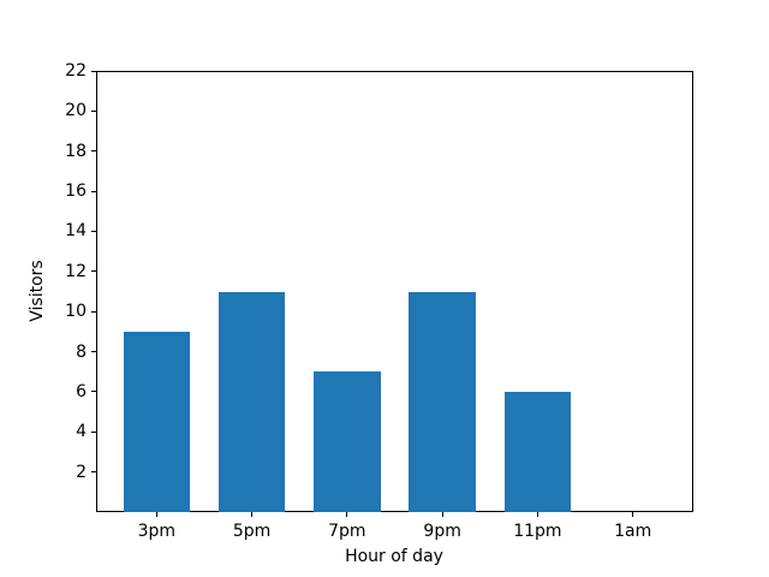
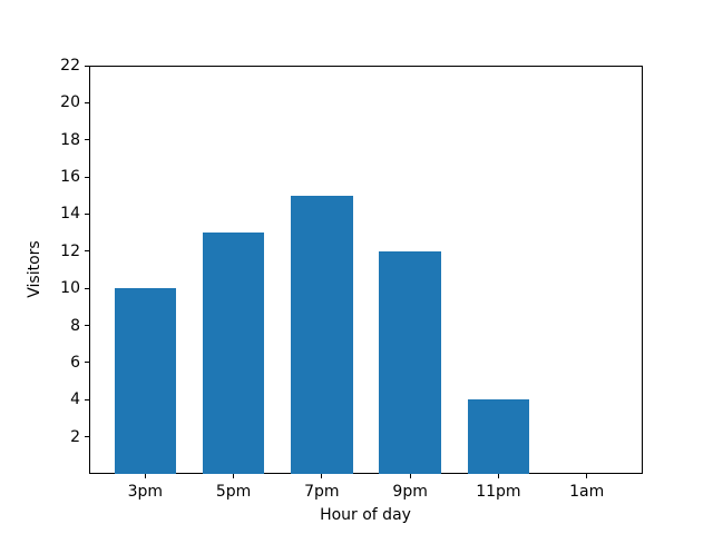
3pm: 9 -> 10
5pm: 11 -> 13
7pm: 7 -> 15
9pm: 11 -> 12
11pm: 6 -> 4
